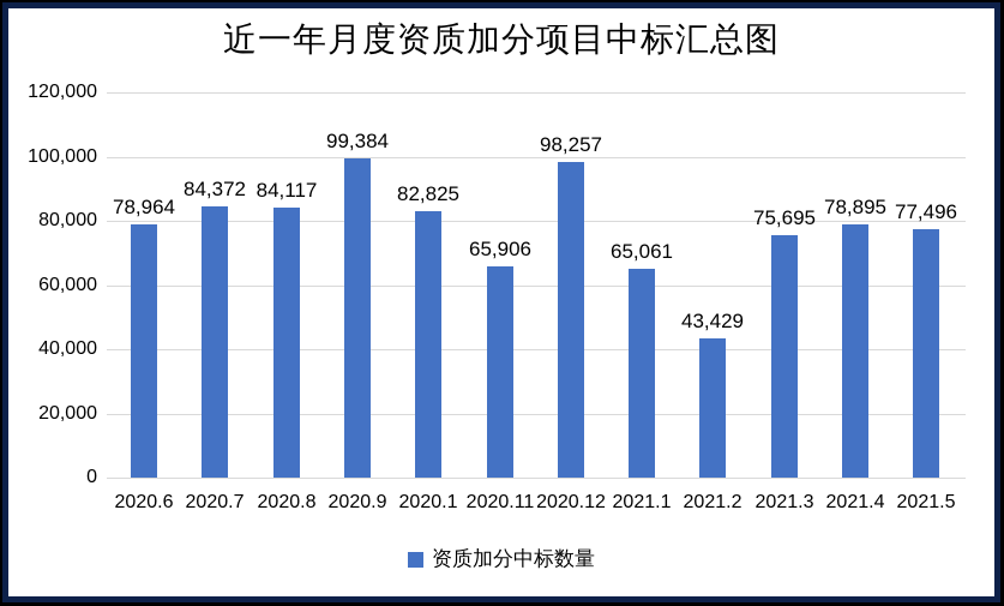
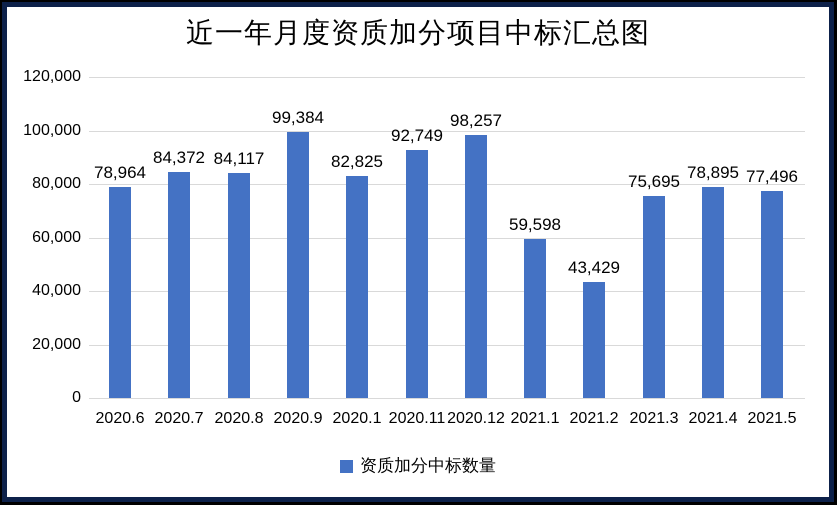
2020.11: 65,906 -> 92,749
2021.1: 65,061 -> 59,598
